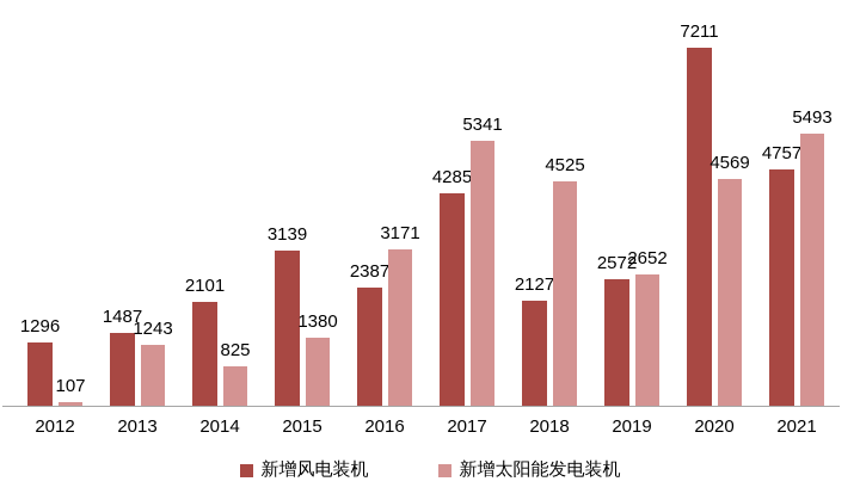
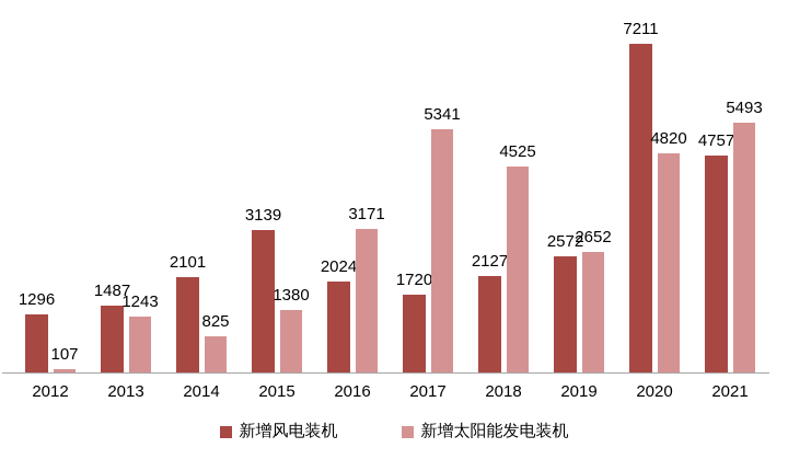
新增风电装机/2016: 2387 -> 2024
新增风电装机/2017: 4285 -> 1720
新增太阳能发电装机/2020: 4569 -> 4820
